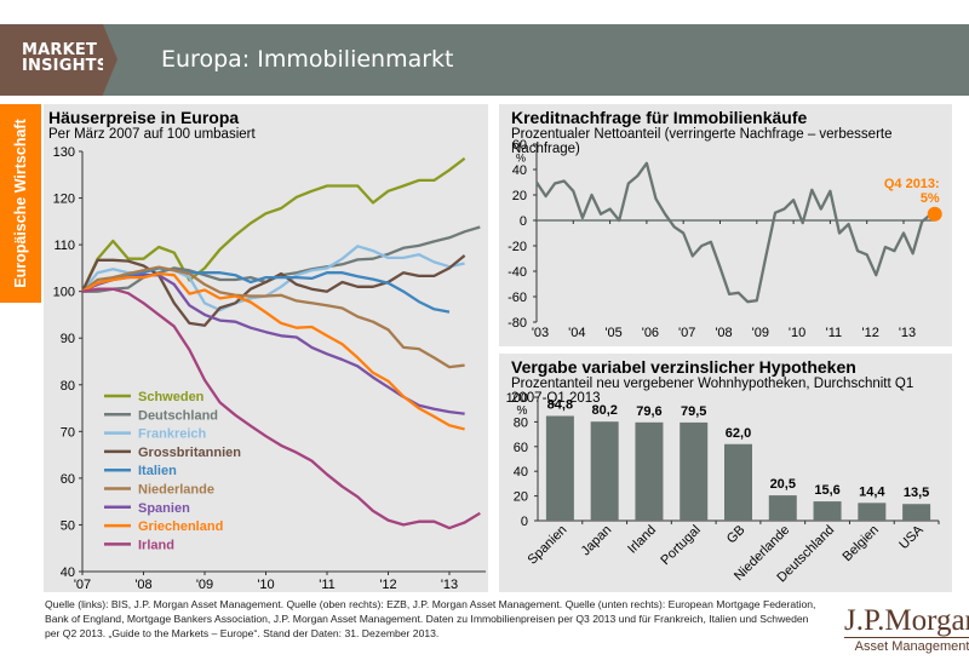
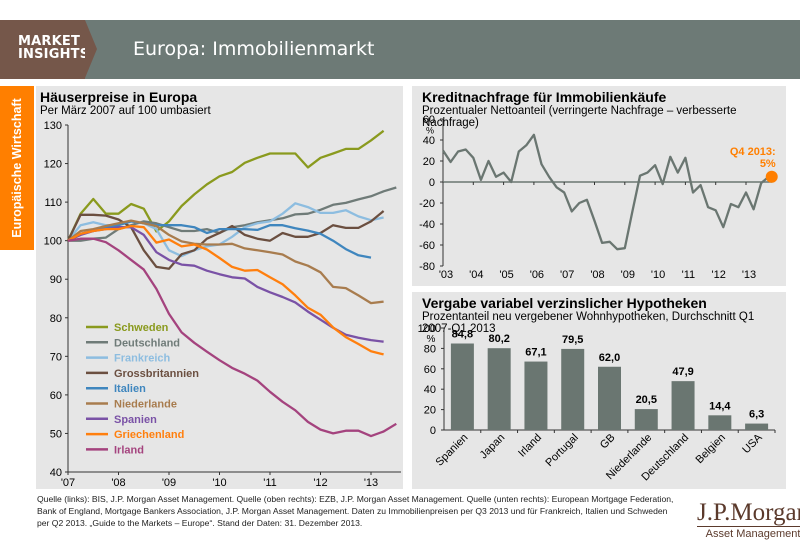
Vergabe variabel verzinslicher Hypotheken/Irland: 79,6 -> 67,1
Vergabe variabel verzinslicher Hypotheken/Deutschland: 15,6 -> 47,9
Vergabe variabel verzinslicher Hypotheken/USA: 13,5 -> 6,3
